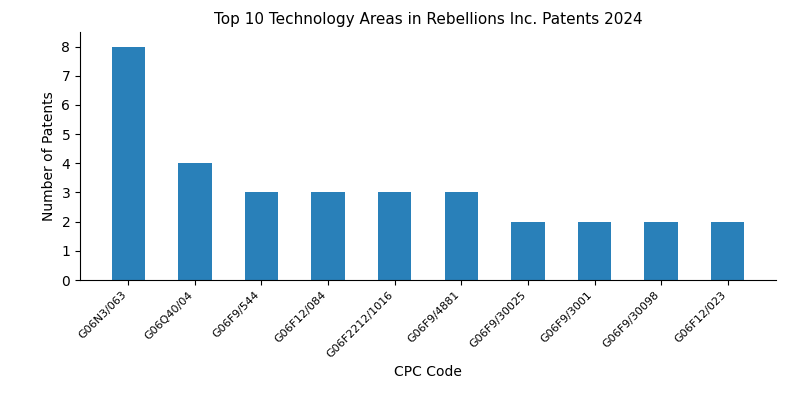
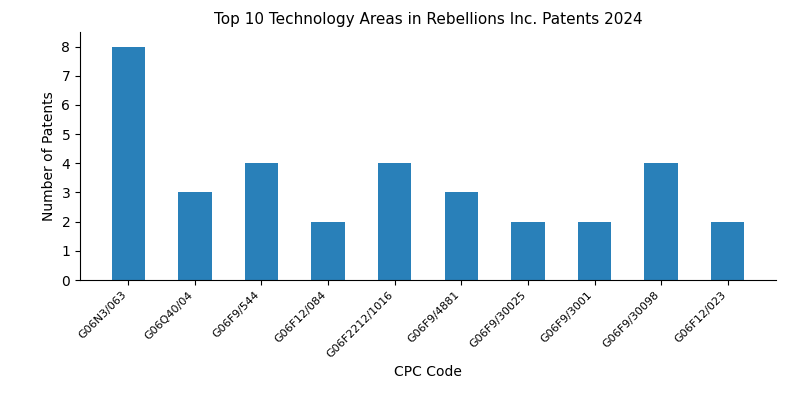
G06Q40/04: 4 -> 3
G06F9/544: 3 -> 4
G06F12/084: 3 -> 2
G06F2212/1016: 3 -> 4
G06F9/30098: 2 -> 4
